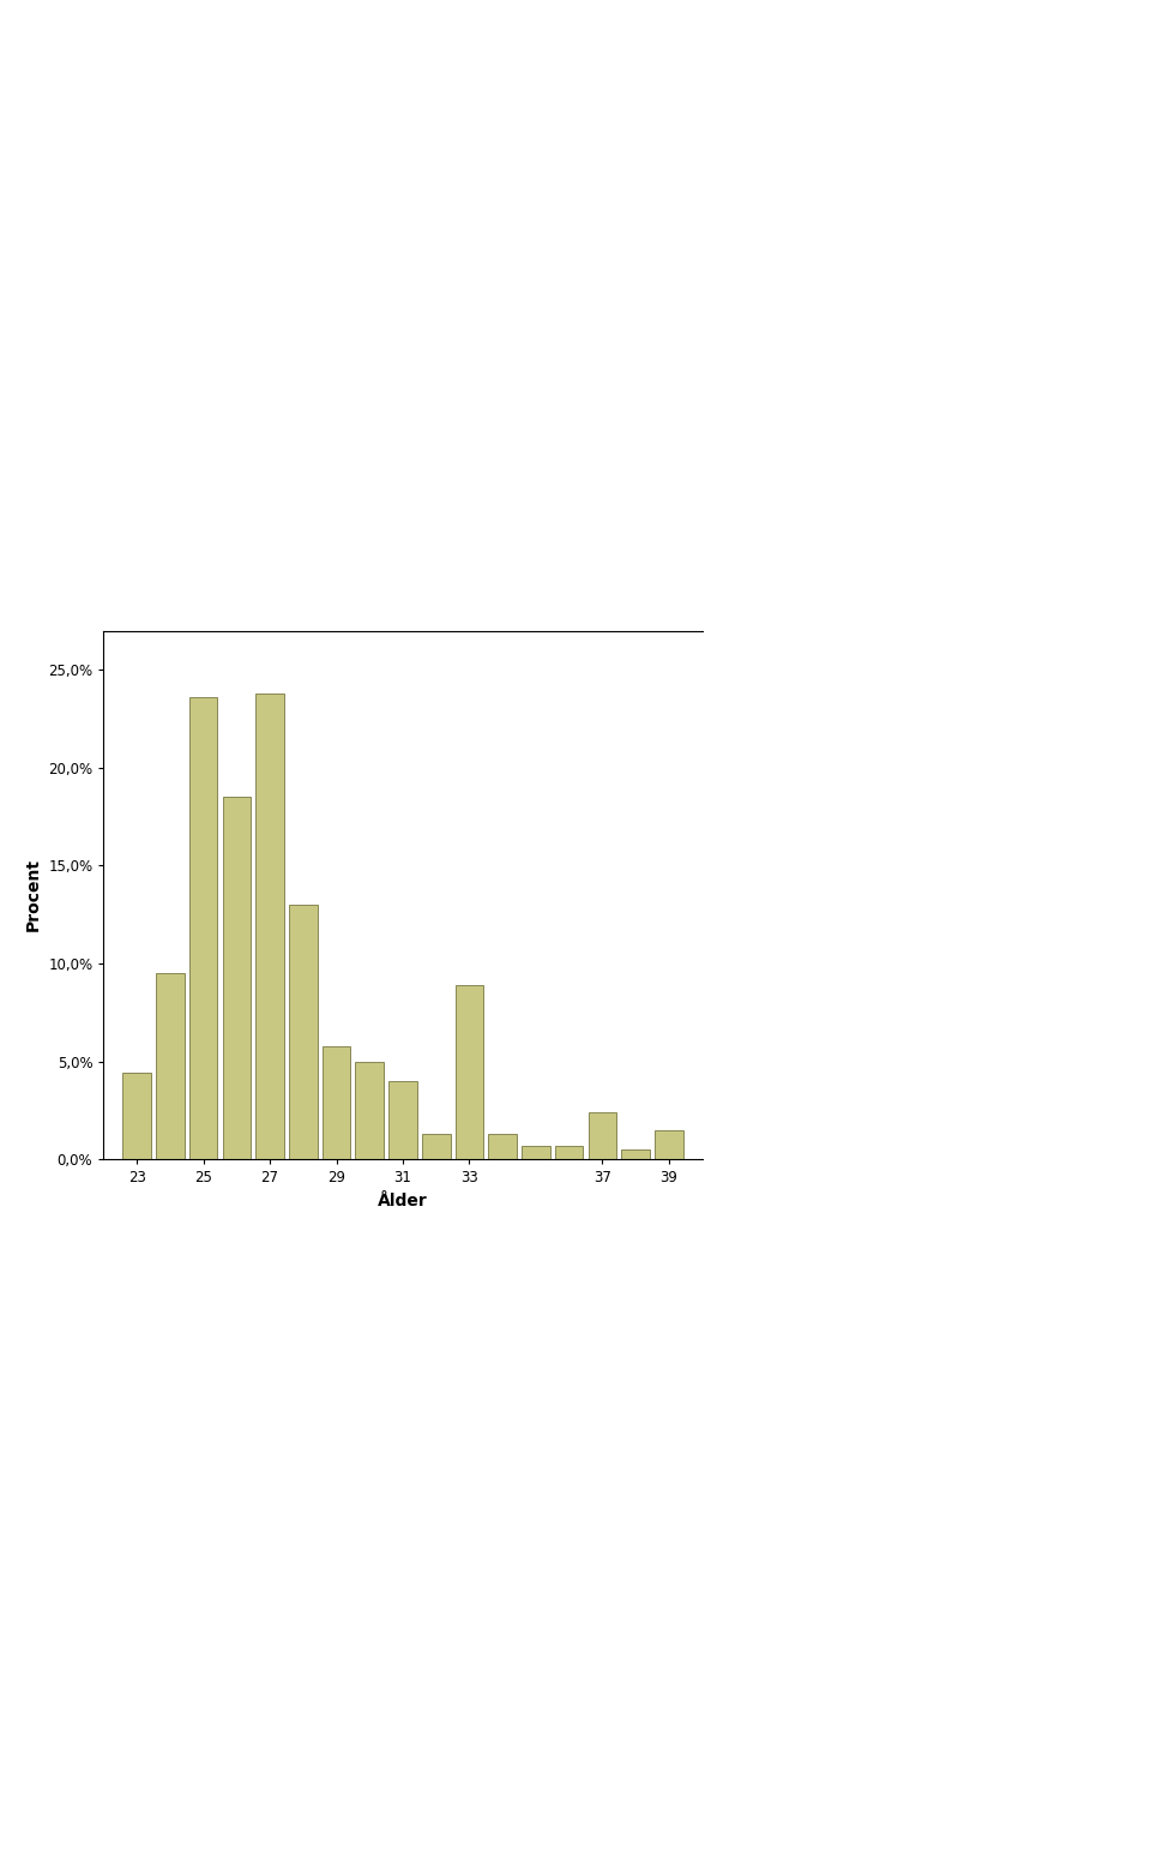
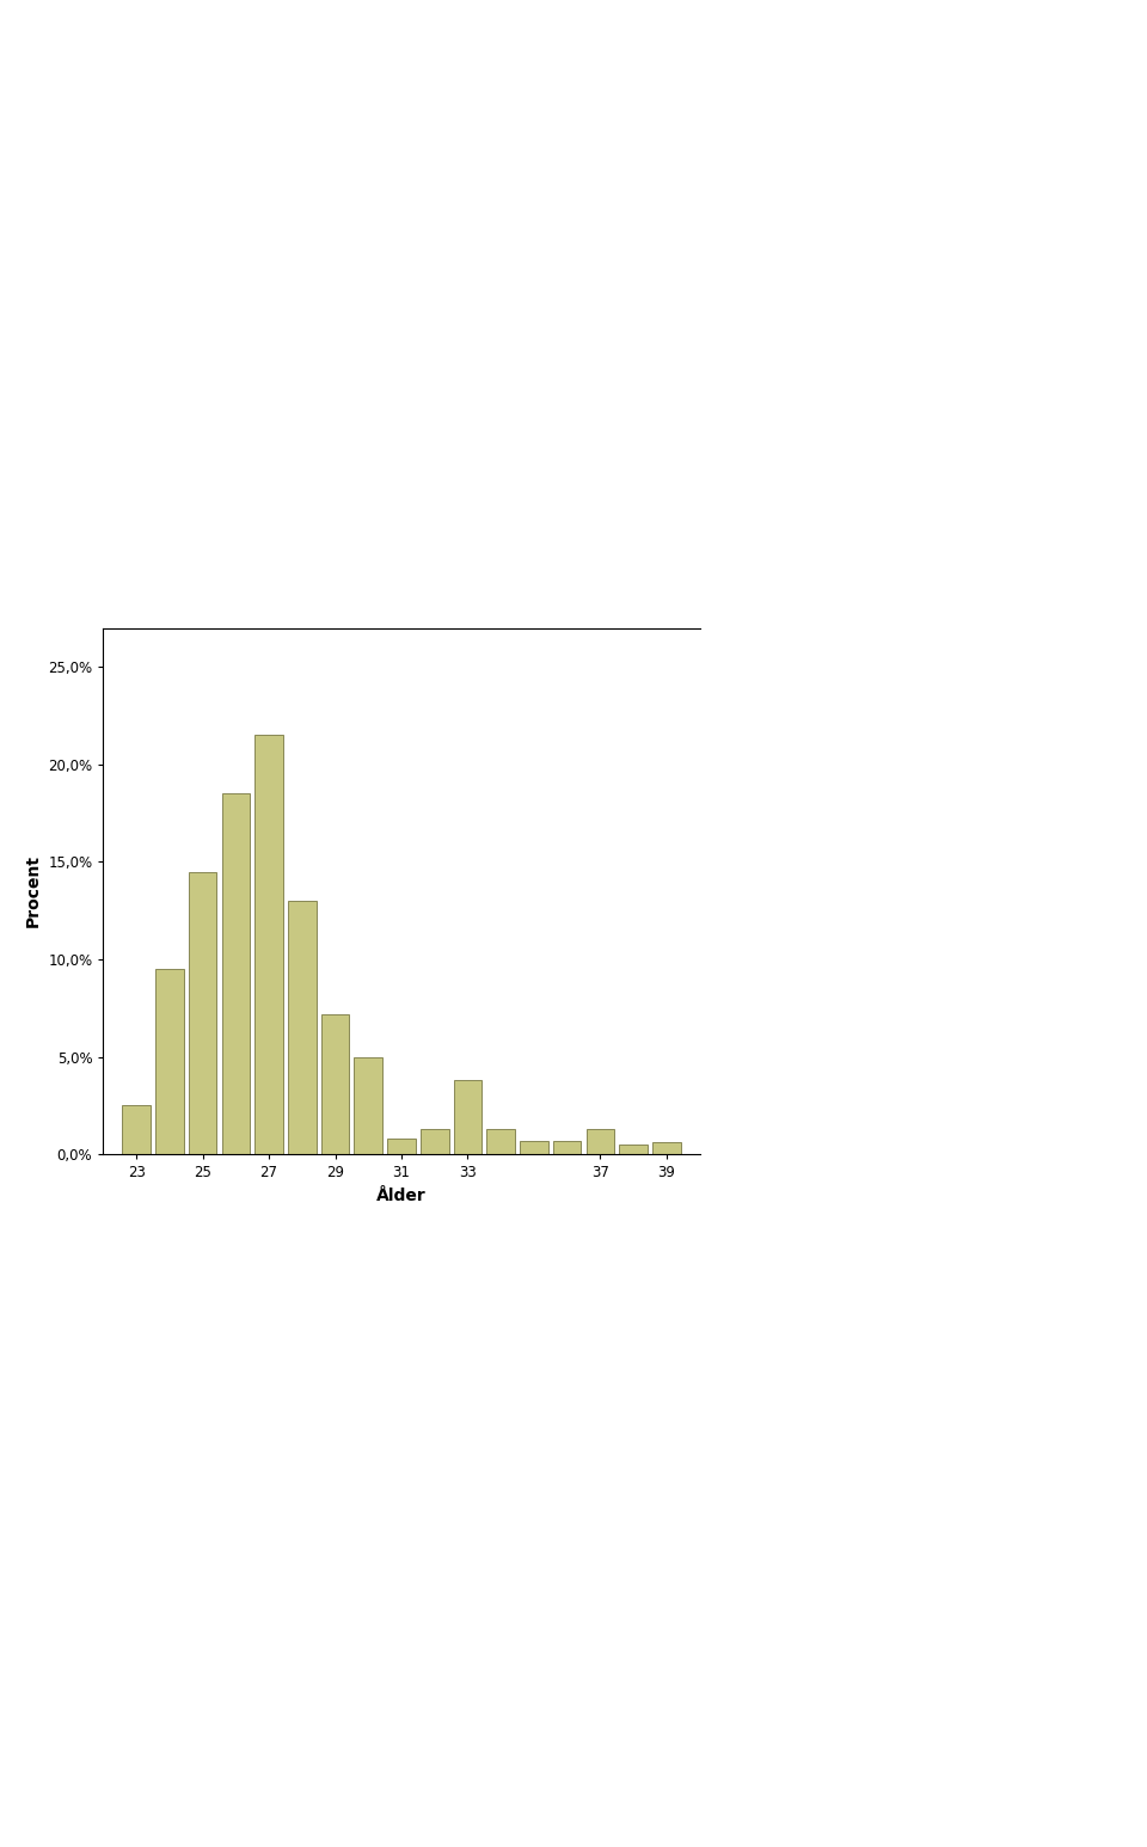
23: 4,4% -> 2,5%
25: 23,6% -> 14,5%
27: 23,8% -> 21,5%
29: 5,8% -> 7,2%
31: 4,0% -> 0,8%
33: 8,9% -> 3,8%
37: 2,4% -> 1,3%
39: 1,5% -> 0,6%
